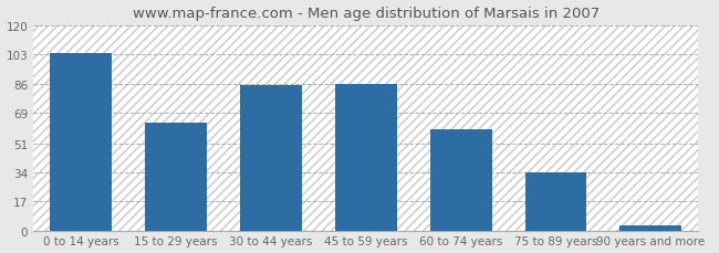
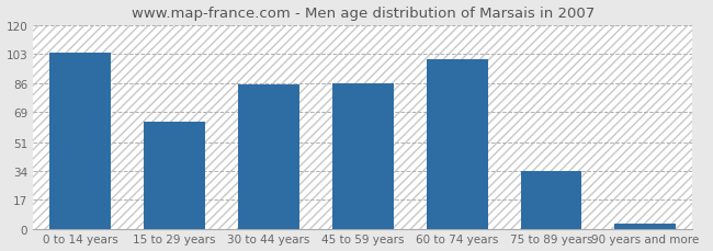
60 to 74 years: 59 -> 100
